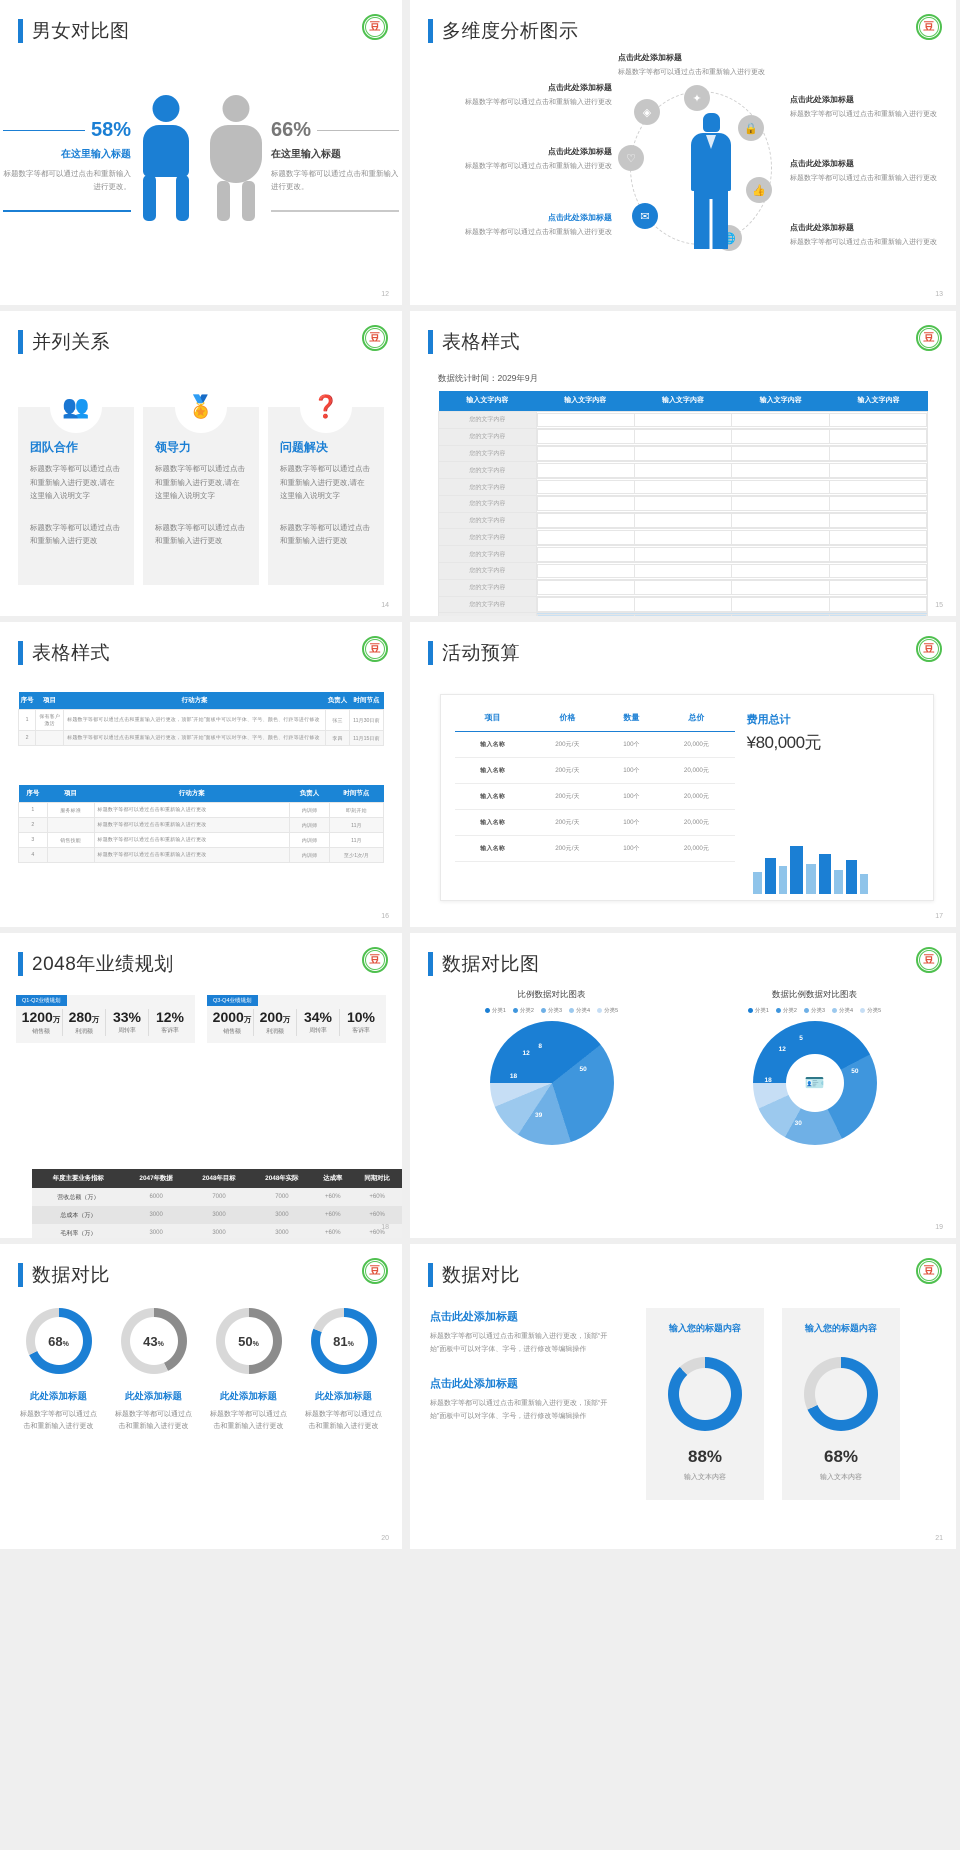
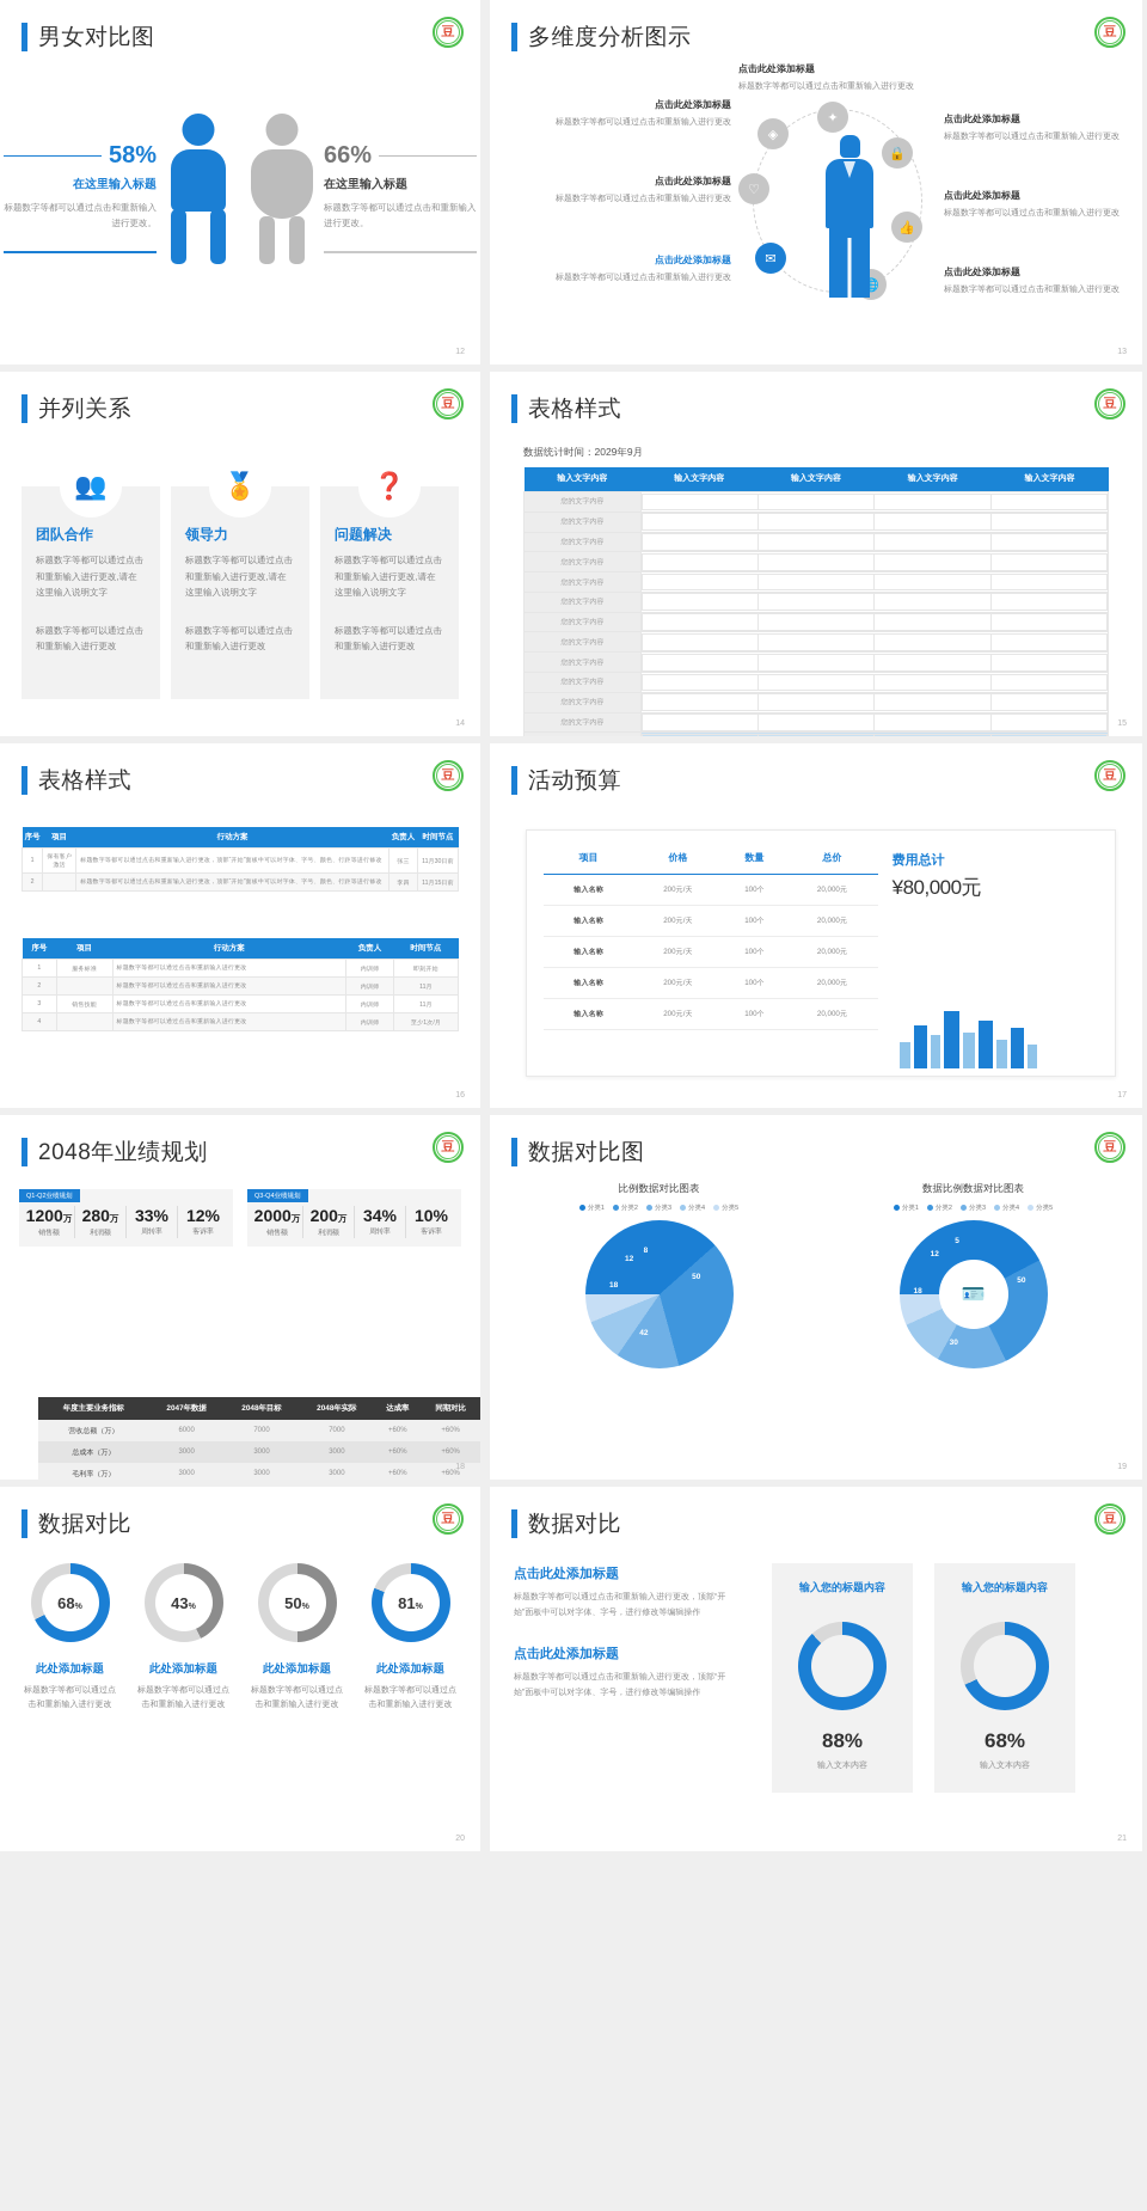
比例数据对比图表/分类2: 39 -> 42
